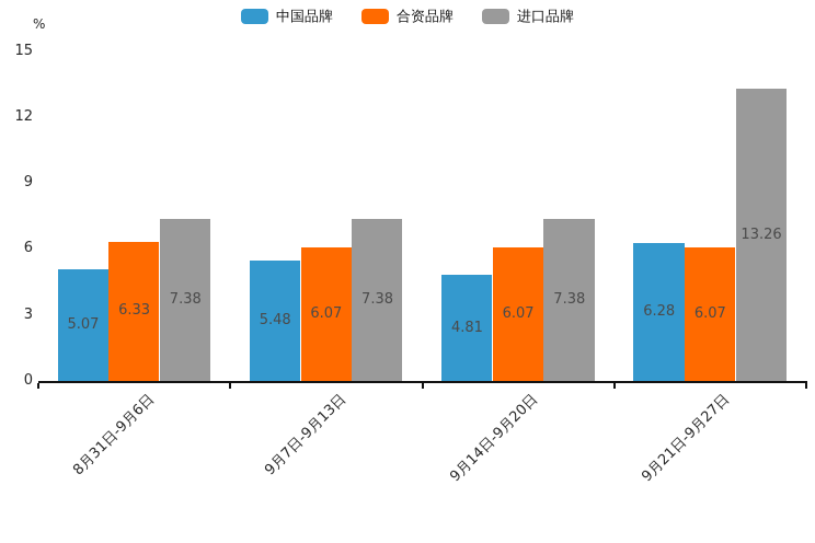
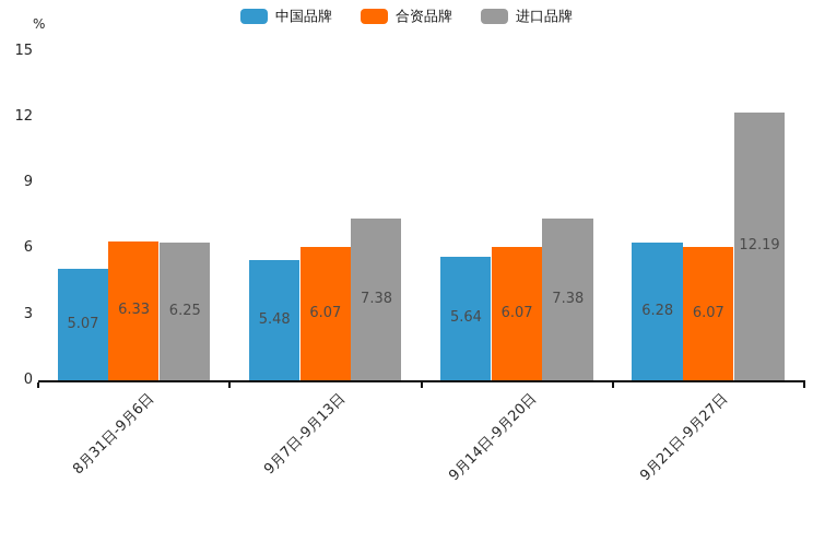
进口品牌/8月31日-9月6日: 7.38 -> 6.25
中国品牌/9月14日-9月20日: 4.81 -> 5.64
进口品牌/9月21日-9月27日: 13.26 -> 12.19
